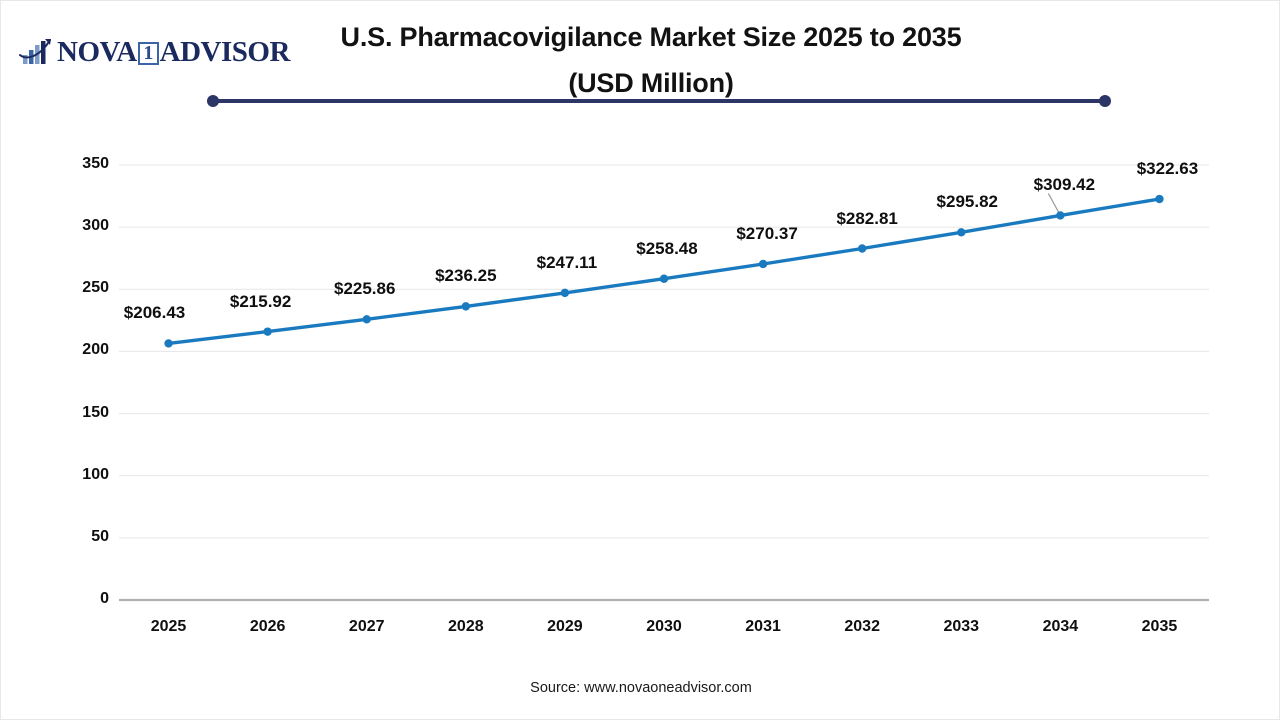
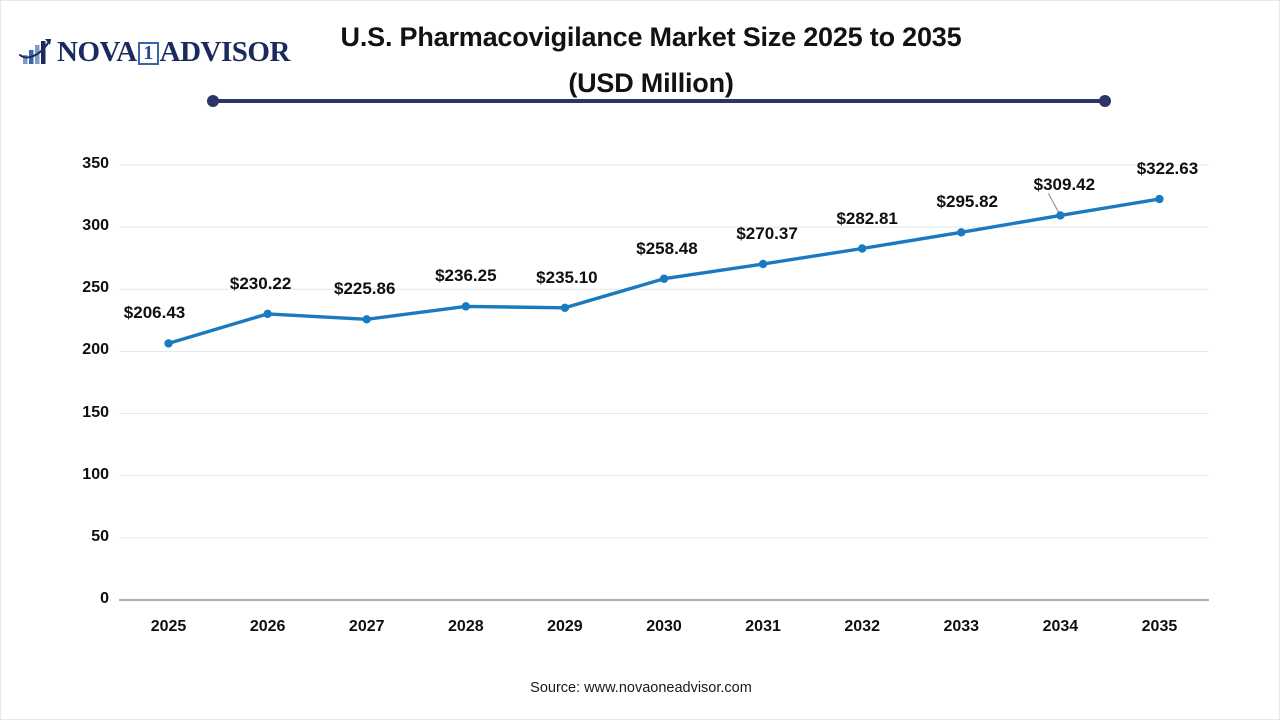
2026: $215.92 -> $230.22
2029: $247.11 -> $235.10
